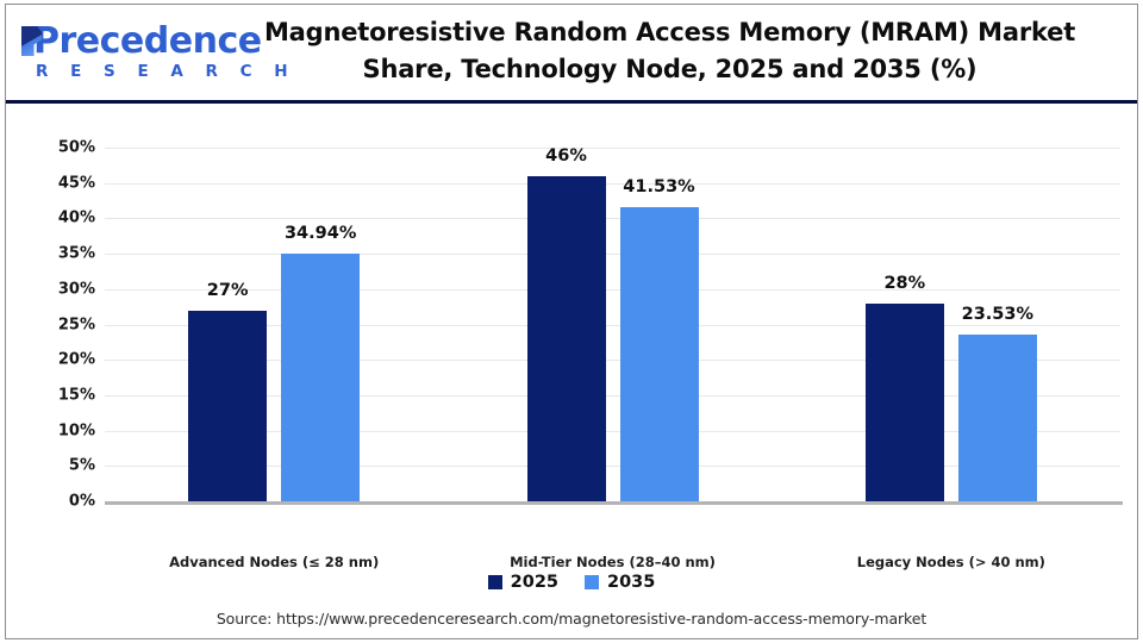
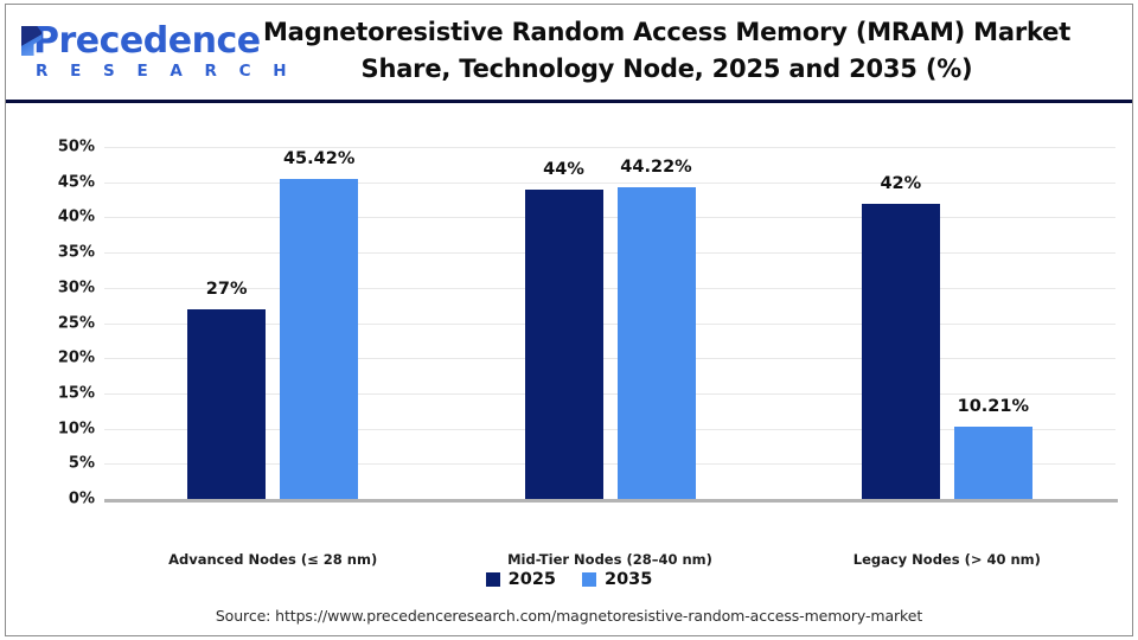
2035/Advanced Nodes (≤ 28 nm): 34.94% -> 45.42%
2025/Mid-Tier Nodes (28–40 nm): 46% -> 44%
2035/Mid-Tier Nodes (28–40 nm): 41.53% -> 44.22%
2025/Legacy Nodes (> 40 nm): 28% -> 42%
2035/Legacy Nodes (> 40 nm): 23.53% -> 10.21%
